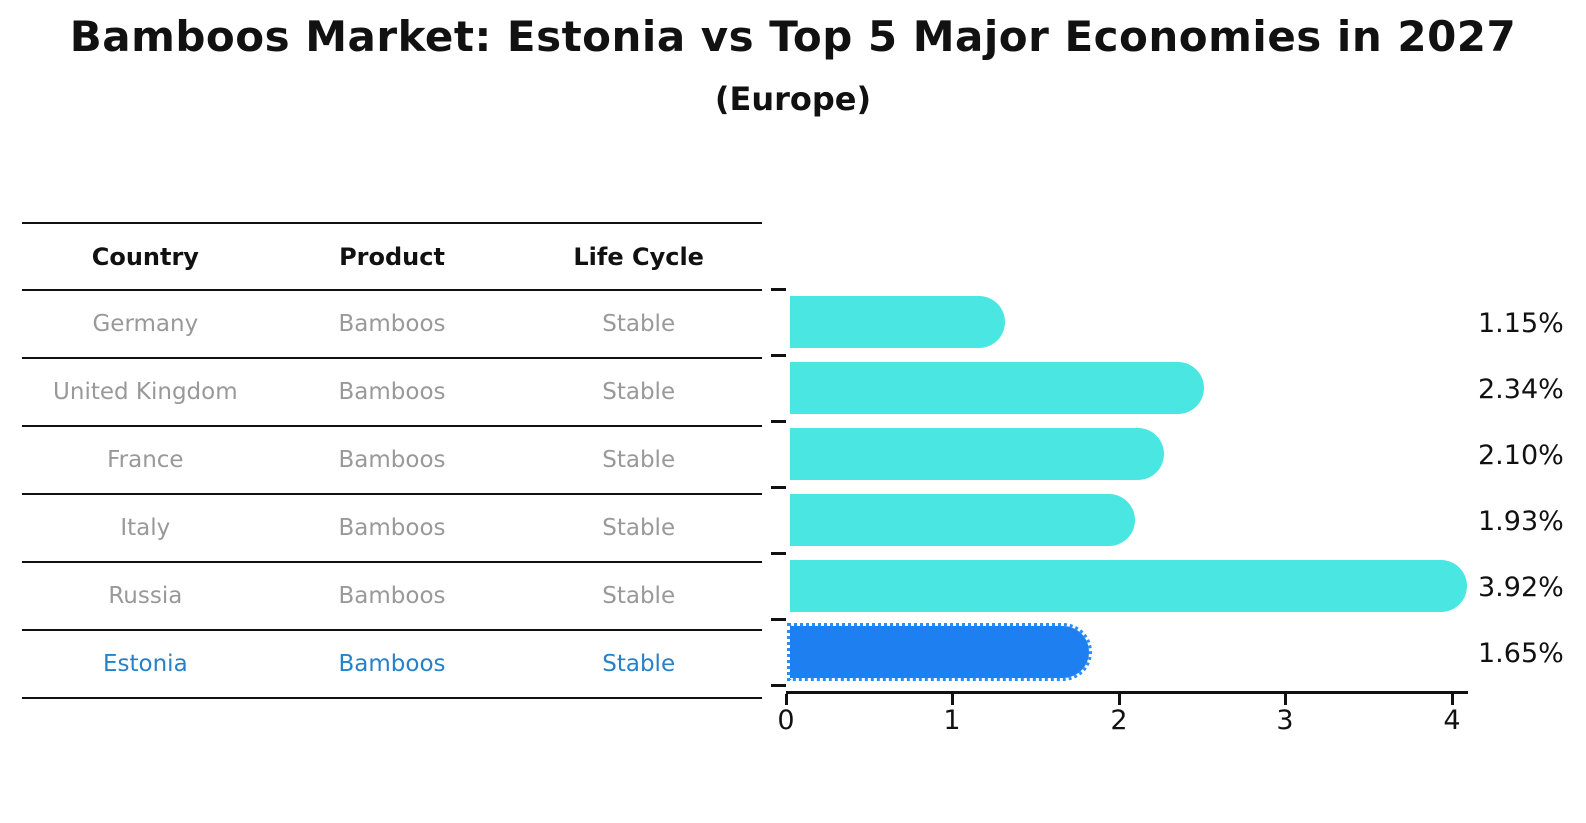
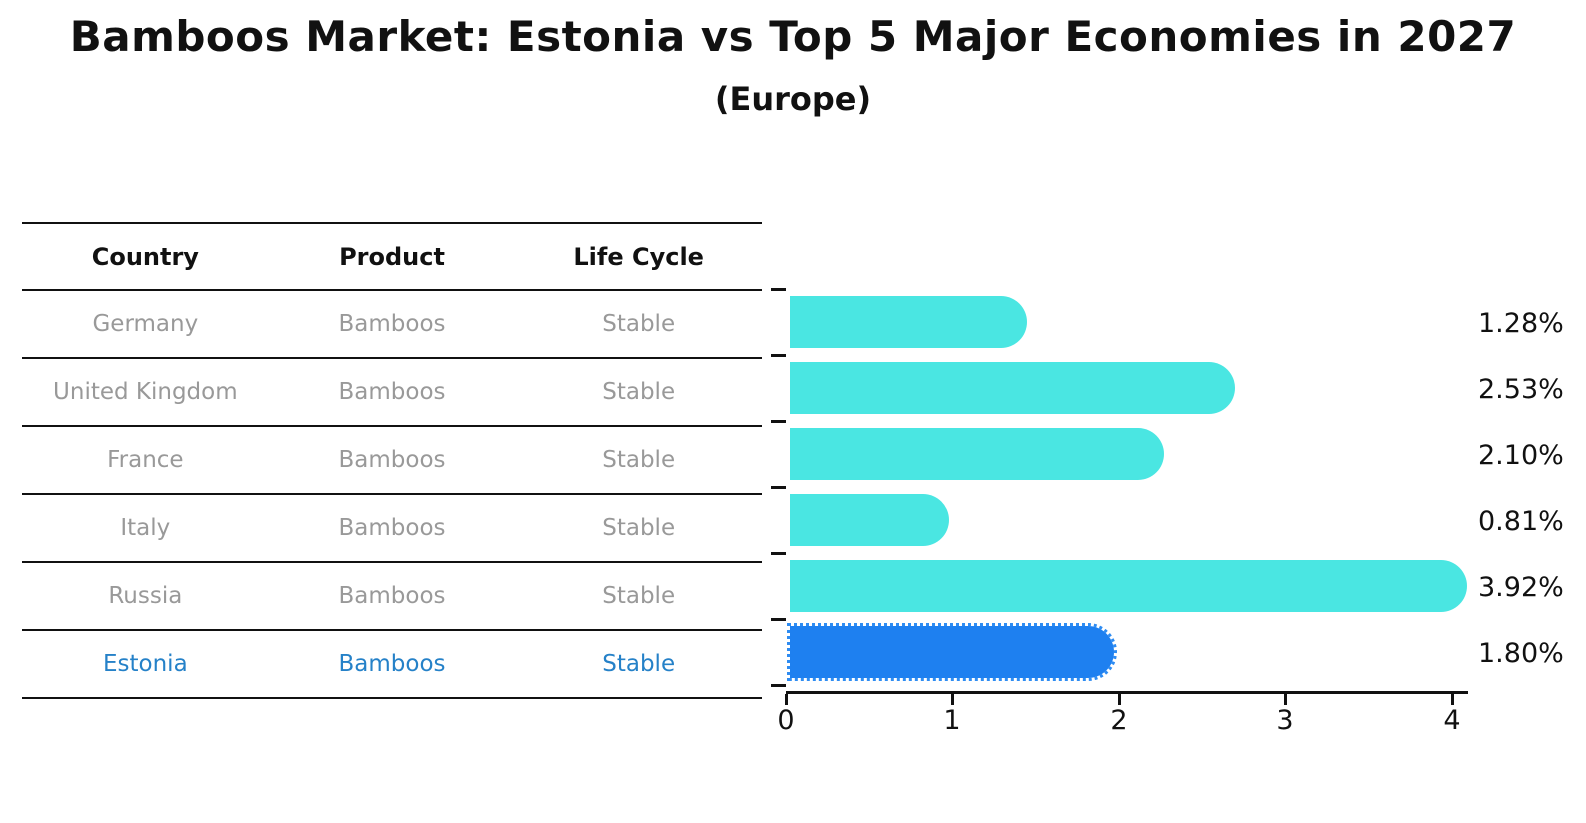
Germany: 1.15% -> 1.28%
United Kingdom: 2.34% -> 2.53%
Italy: 1.93% -> 0.81%
Estonia: 1.65% -> 1.80%
